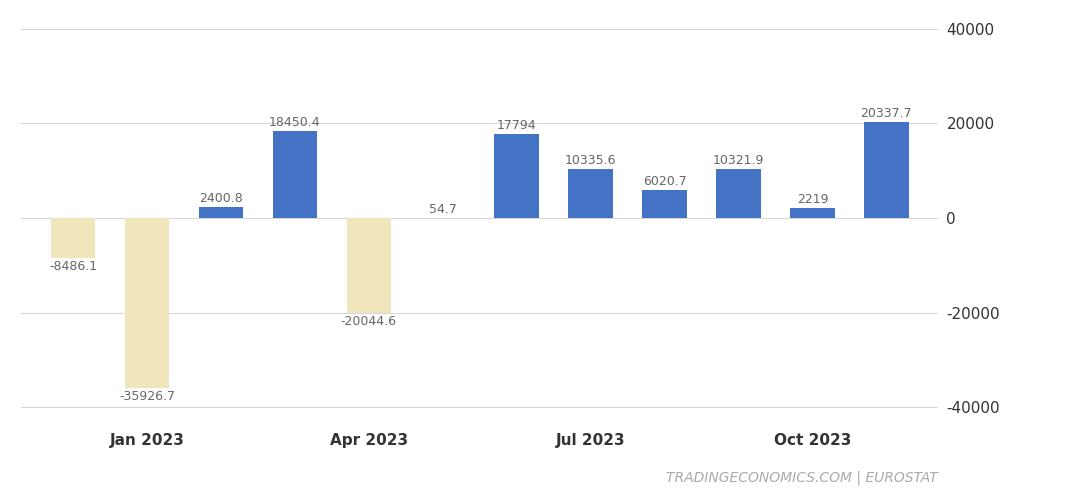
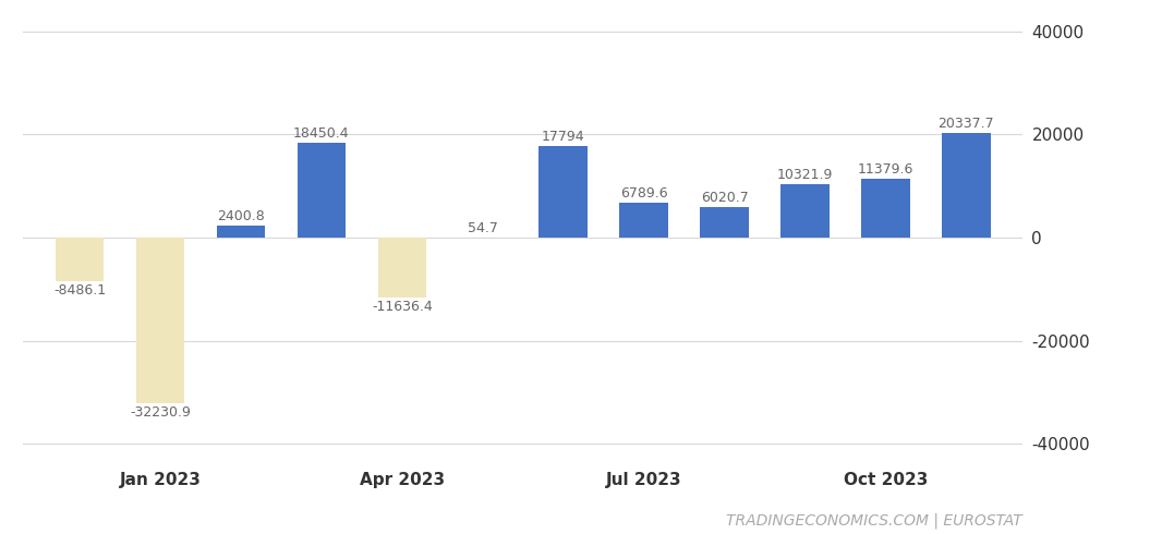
Jan 2023: -35926.7 -> -32230.9
Apr 2023: -20044.6 -> -11636.4
Jul 2023: 10335.6 -> 6789.6
Oct 2023: 2219 -> 11379.6
